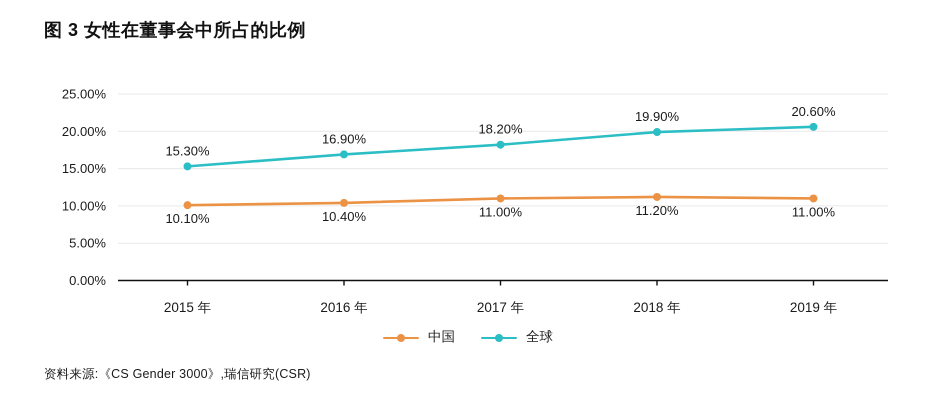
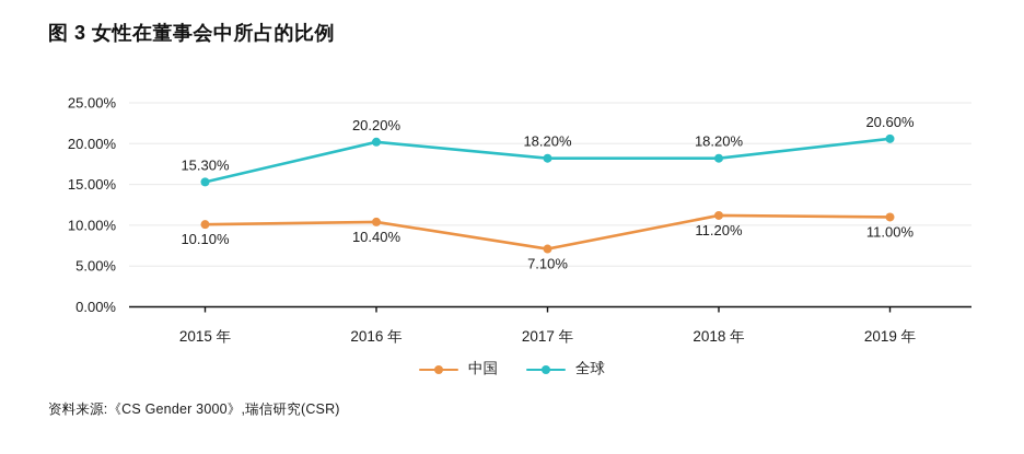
全球/2016 年: 16.90% -> 20.20%
中国/2017 年: 11.00% -> 7.10%
全球/2018 年: 19.90% -> 18.20%
